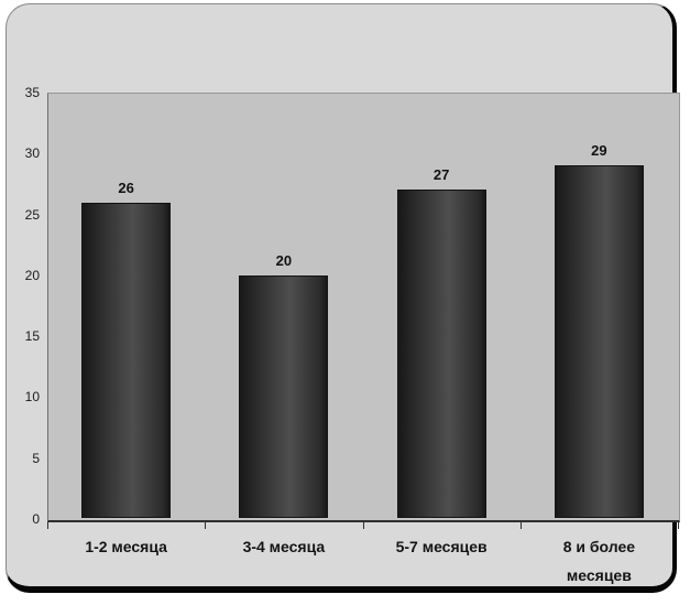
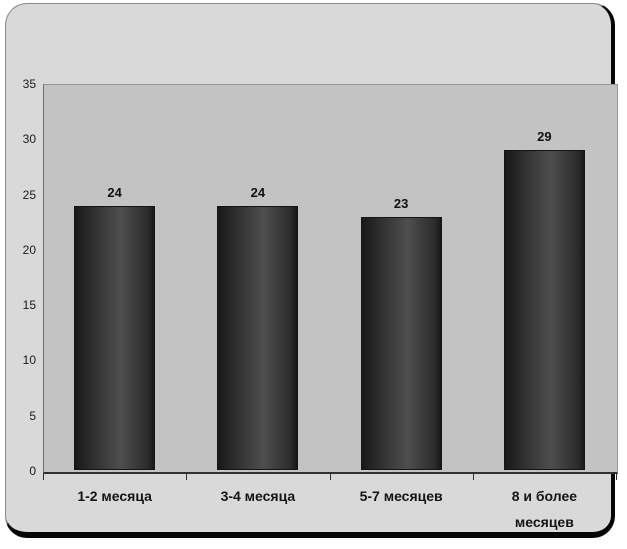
1-2 месяца: 26 -> 24
3-4 месяца: 20 -> 24
5-7 месяцев: 27 -> 23
